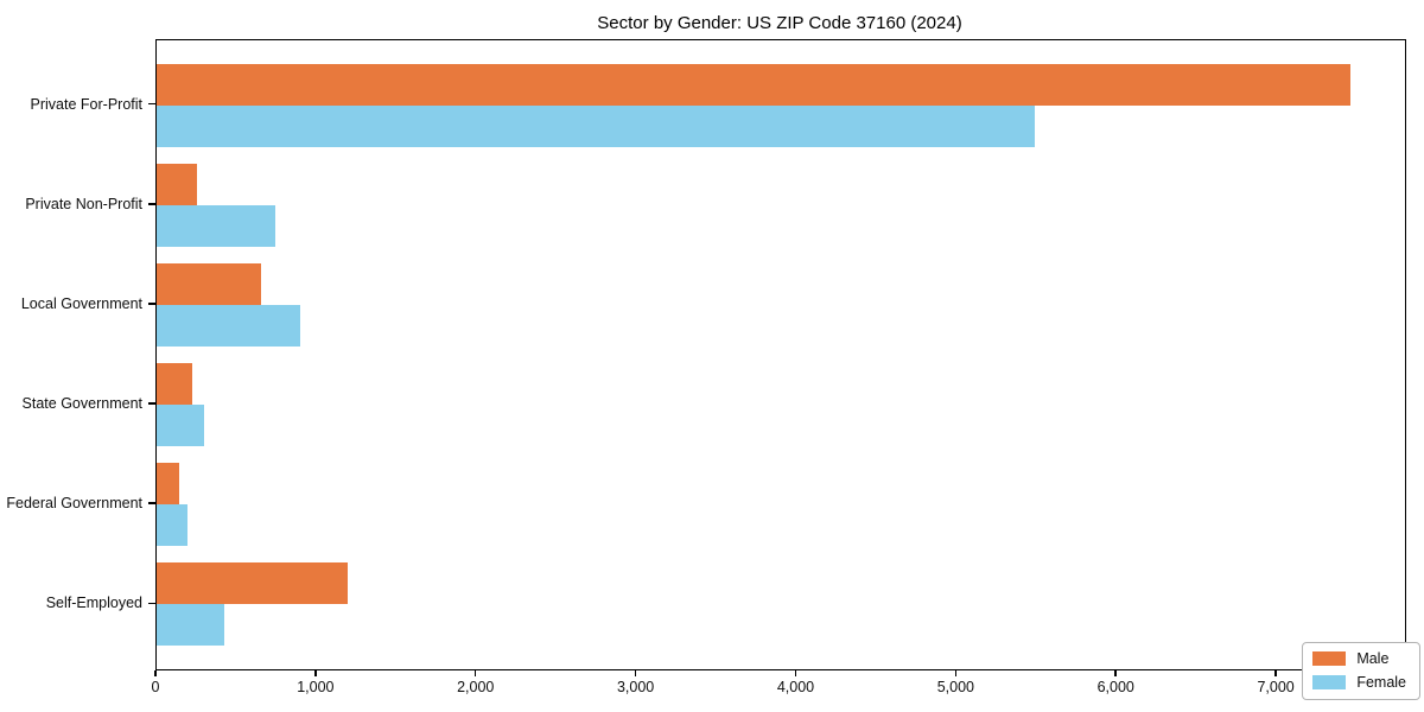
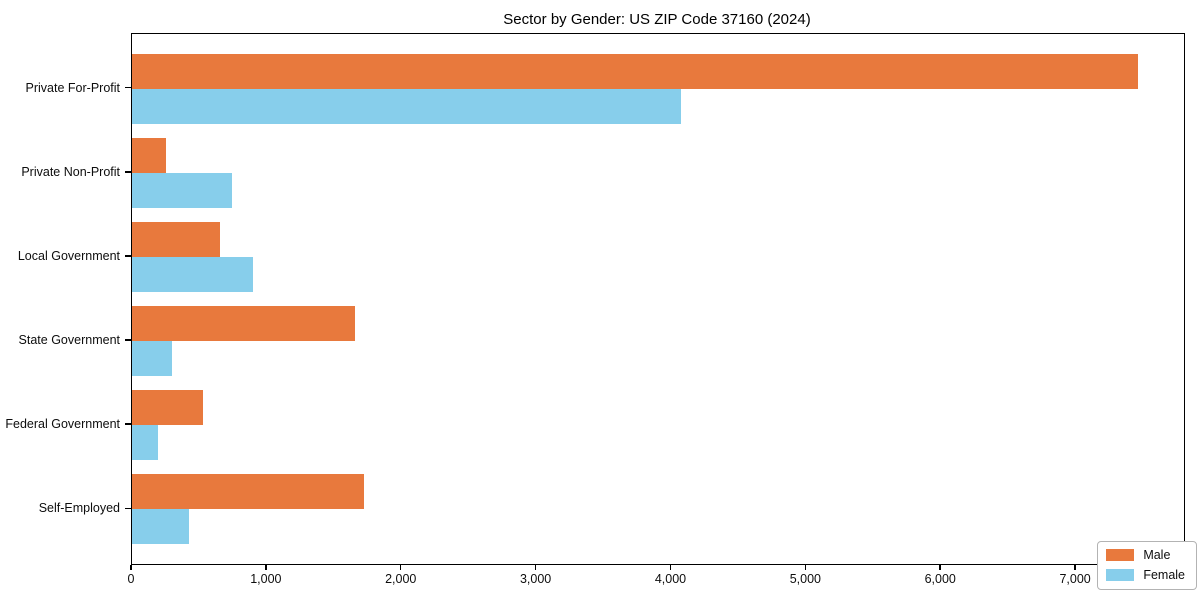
Female/Private For-Profit: 5490 -> 4070
Male/State Government: 220 -> 1650
Male/Federal Government: 140 -> 530
Male/Self-Employed: 1200 -> 1720
